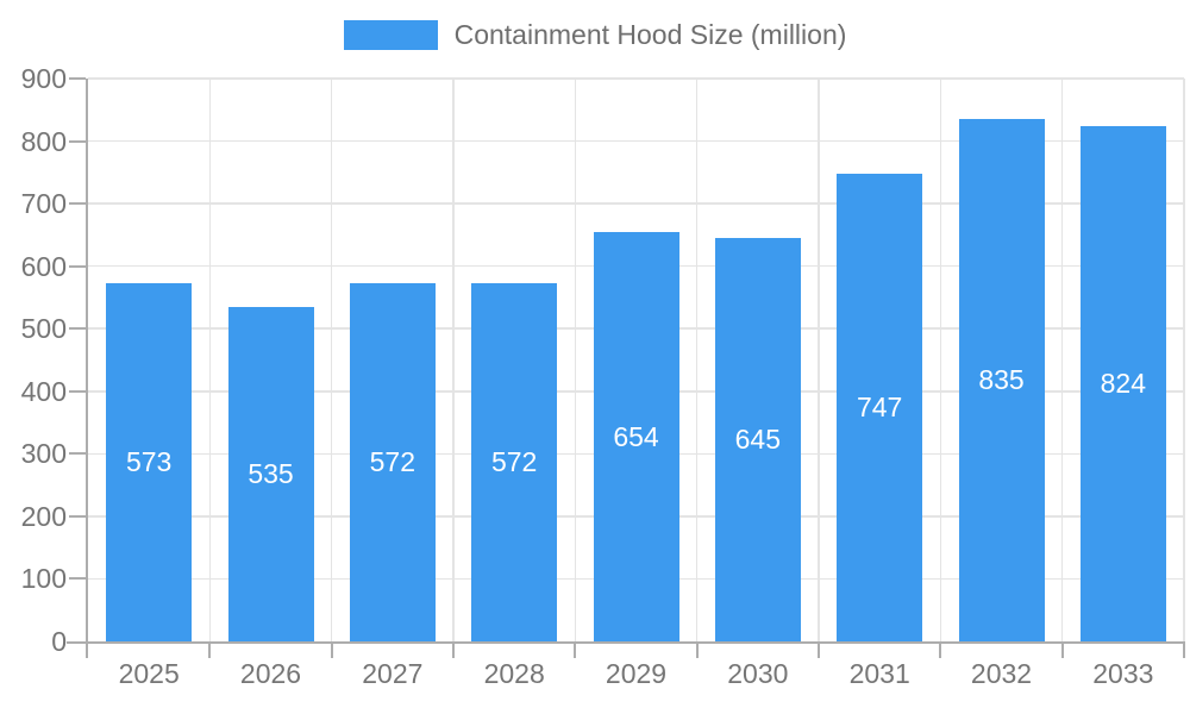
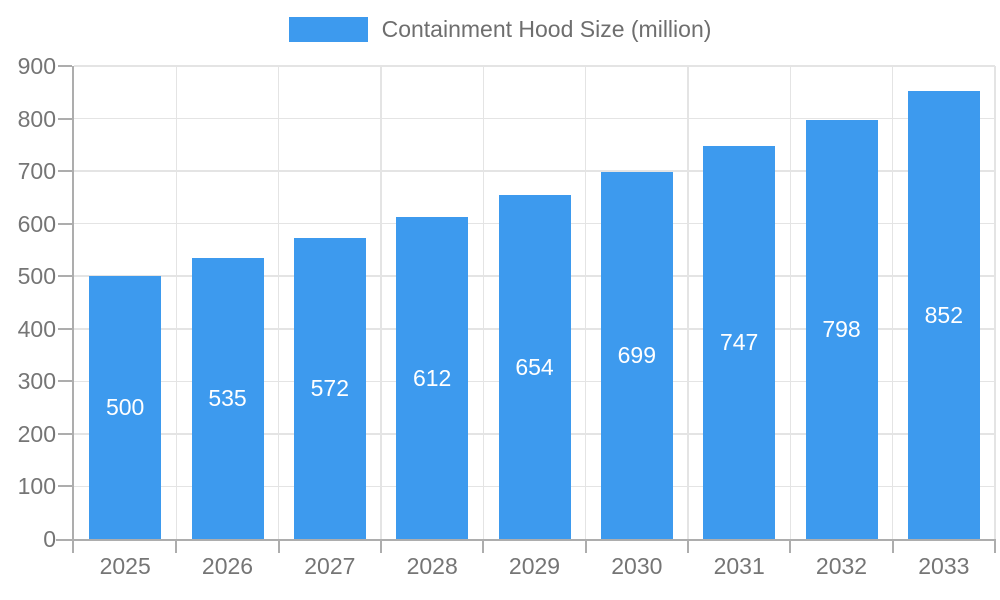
2025: 573 -> 500
2028: 572 -> 612
2030: 645 -> 699
2032: 835 -> 798
2033: 824 -> 852
